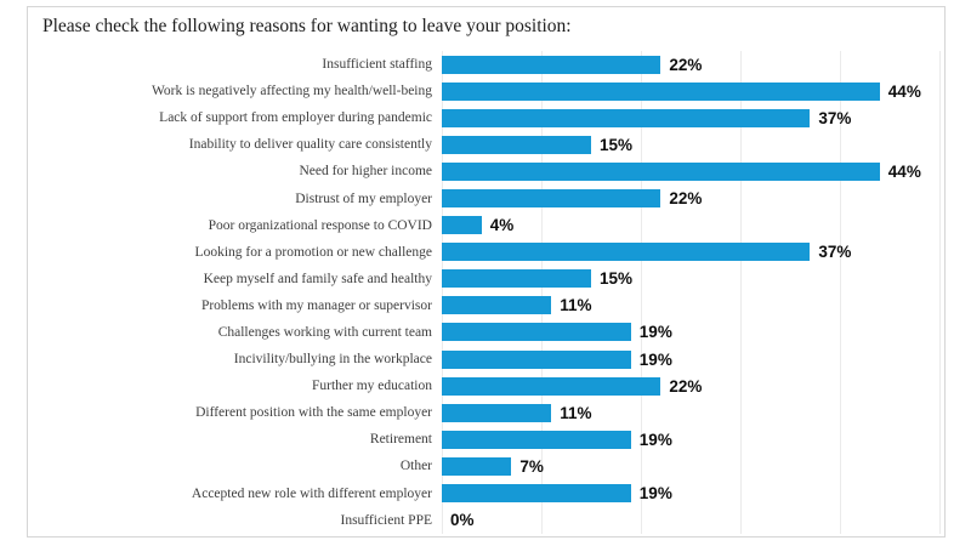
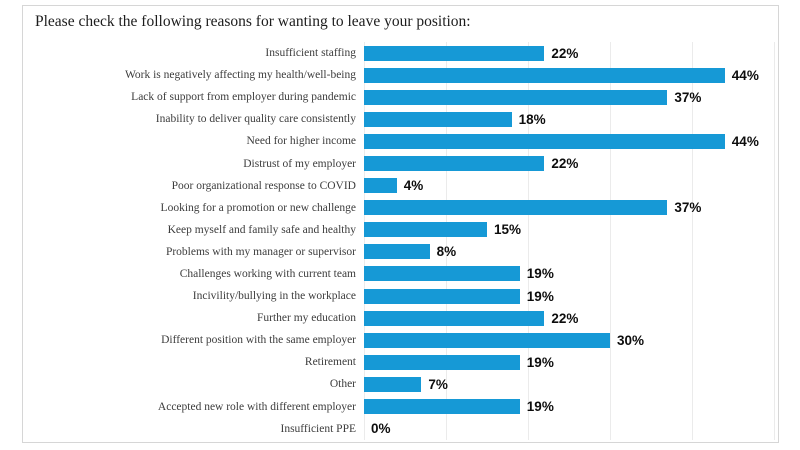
Inability to deliver quality care consistently: 15% -> 18%
Problems with my manager or supervisor: 11% -> 8%
Different position with the same employer: 11% -> 30%
